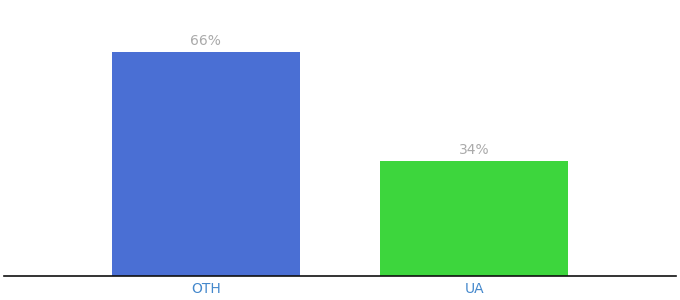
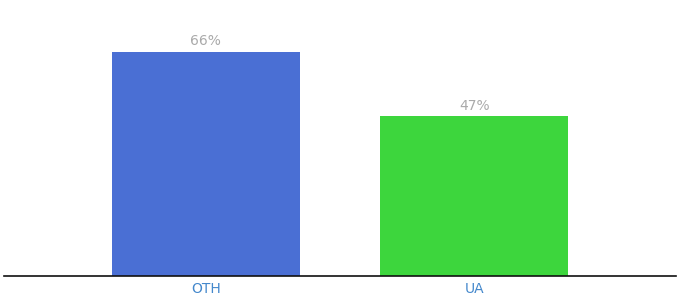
UA: 34% -> 47%
